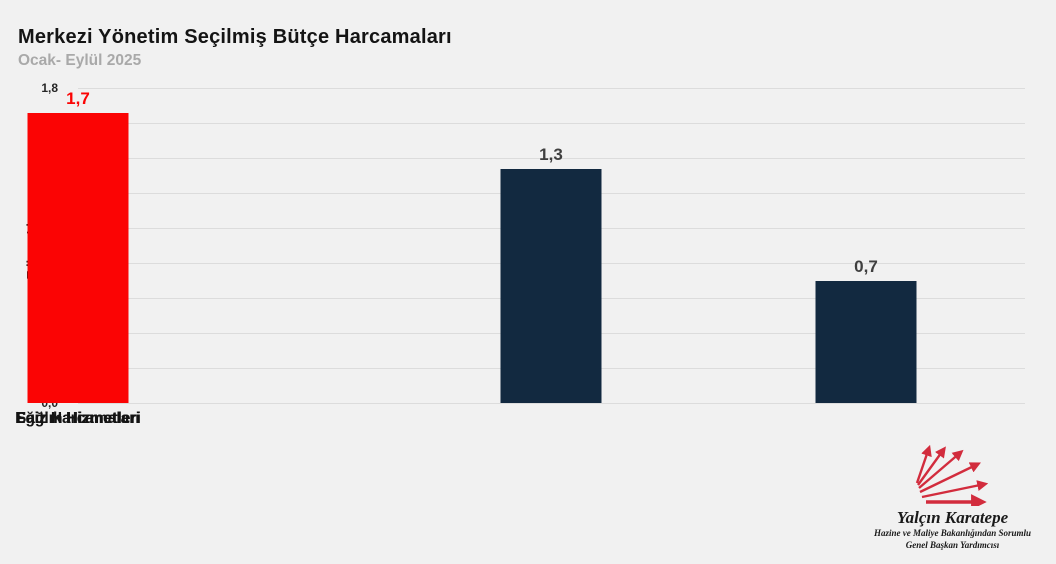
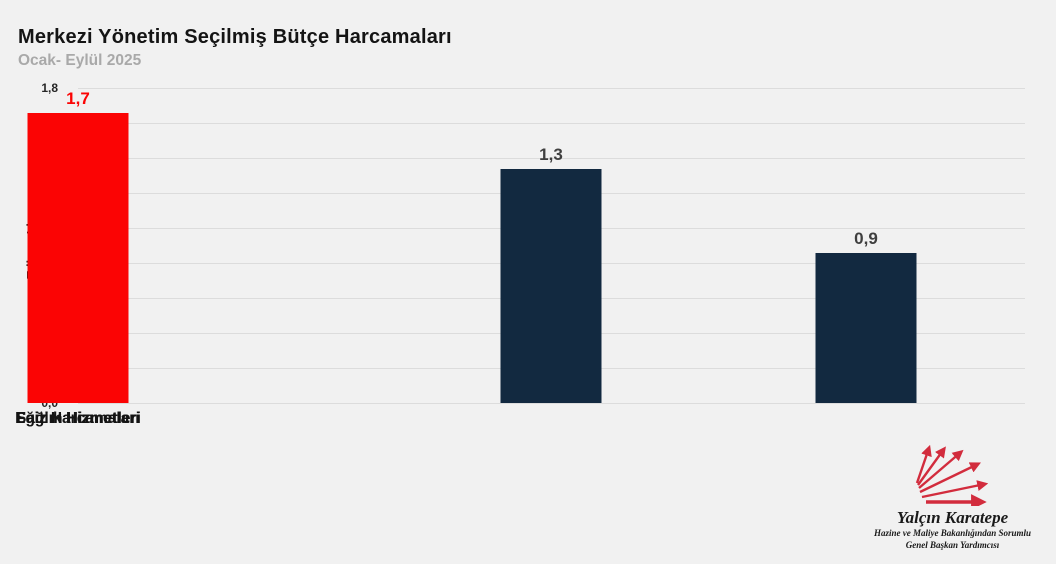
Sağlık Hizmetleri: 0,7 -> 0,9
